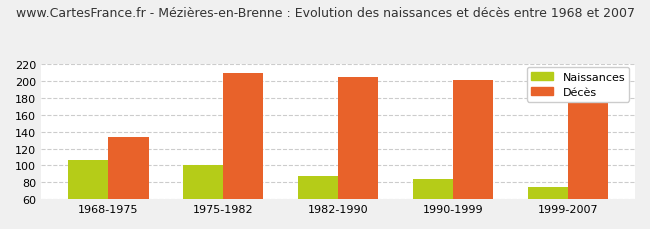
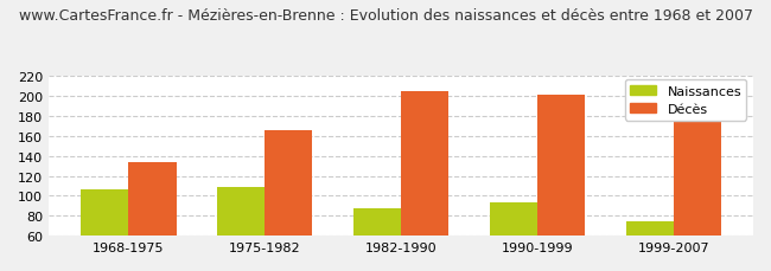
Naissances/1975-1982: 100 -> 109
Décès/1975-1982: 210 -> 166
Naissances/1990-1999: 84 -> 93
